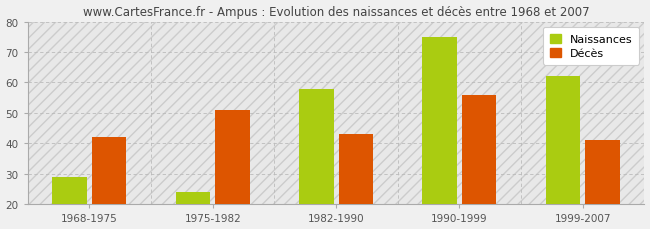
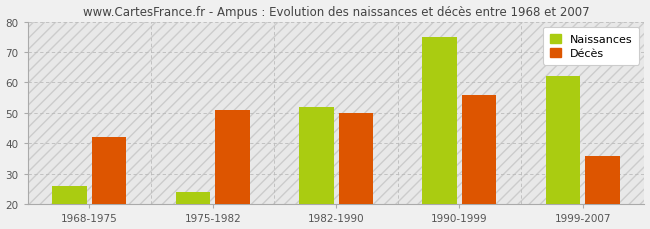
Naissances/1968-1975: 29 -> 26
Naissances/1982-1990: 58 -> 52
Décès/1982-1990: 43 -> 50
Décès/1999-2007: 41 -> 36
